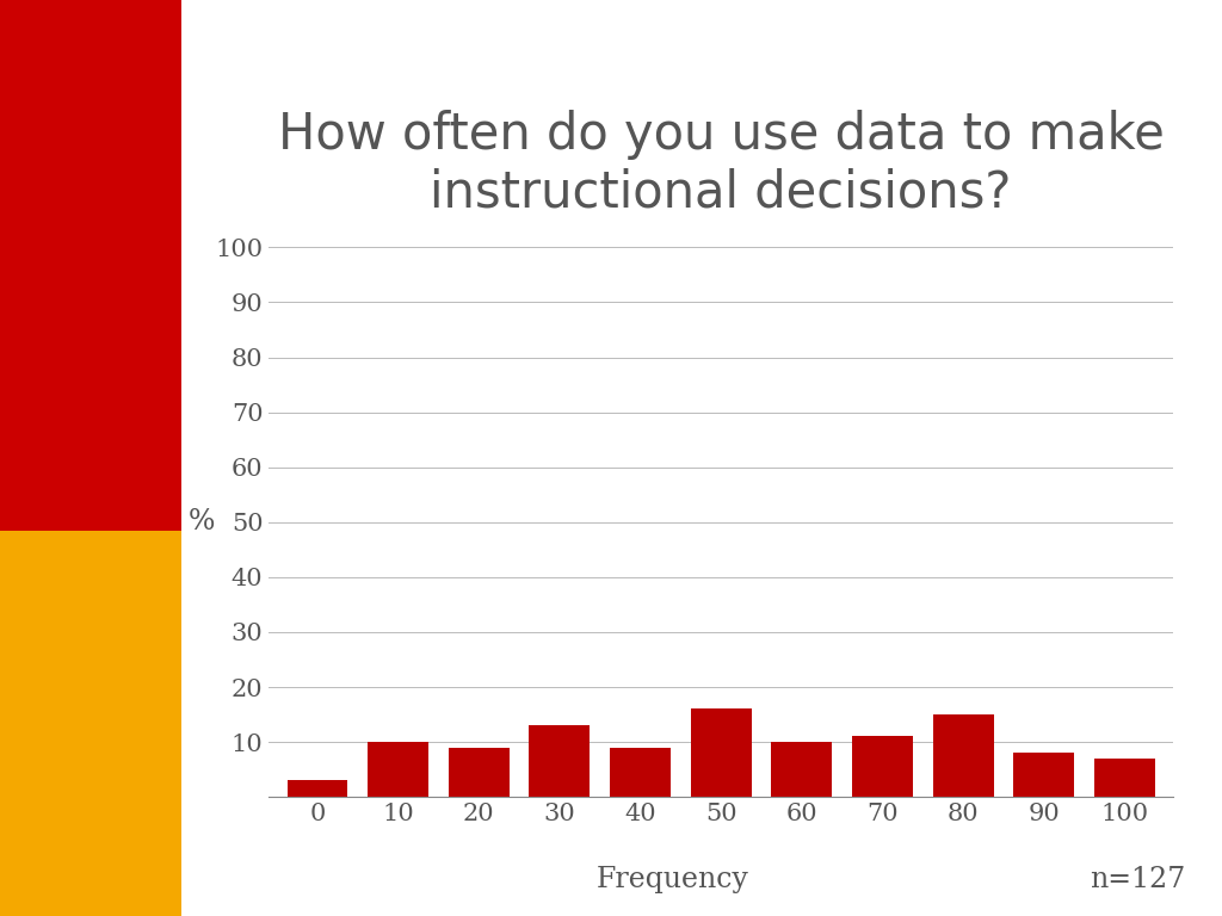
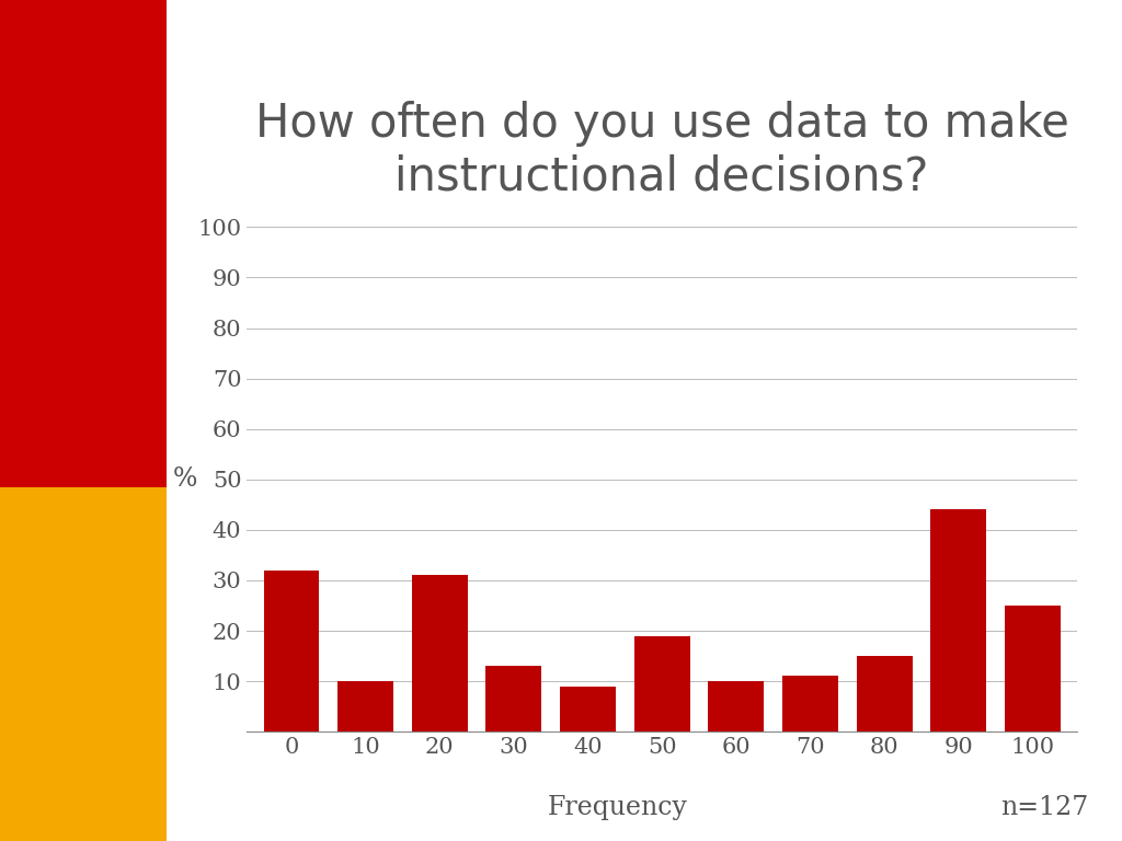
0: 3 -> 32
20: 9 -> 31
50: 16 -> 19
90: 8 -> 44
100: 7 -> 25
